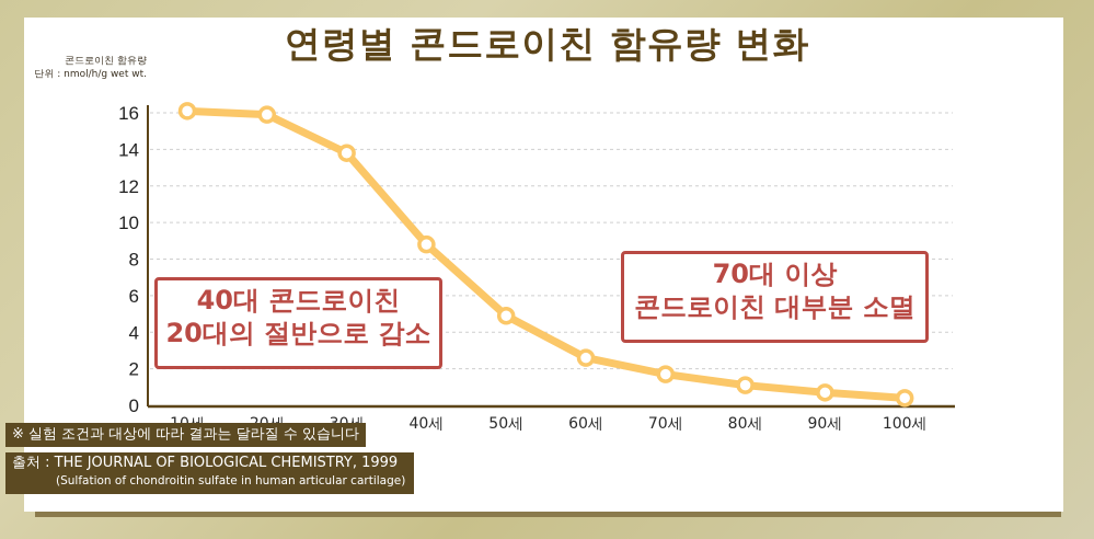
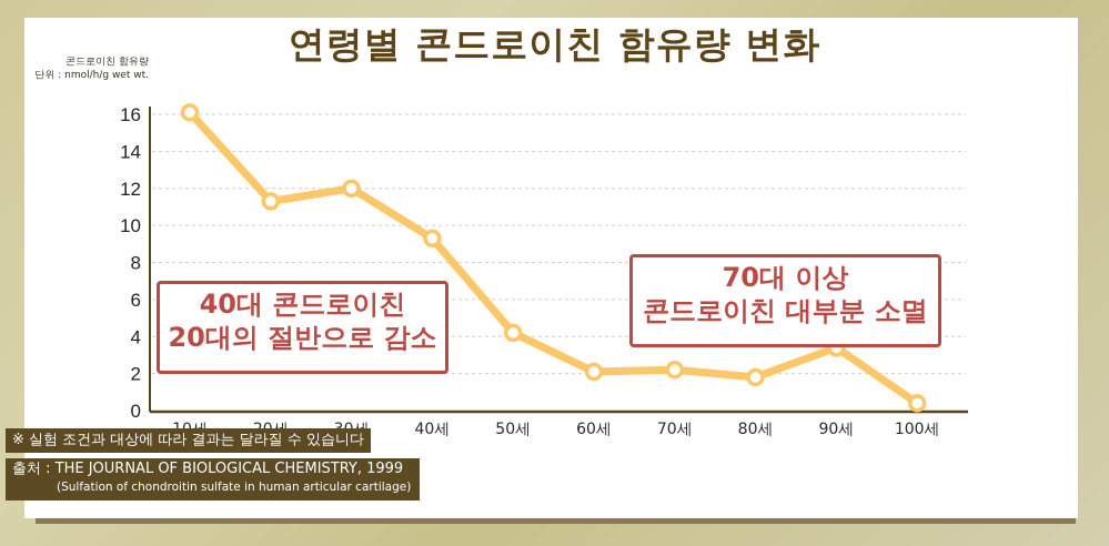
20세: 15.9 -> 11.3
30세: 13.8 -> 12.0
40세: 8.8 -> 9.3
50세: 4.9 -> 4.2
60세: 2.6 -> 2.1
70세: 1.7 -> 2.2
80세: 1.1 -> 1.8
90세: 0.7 -> 3.4
